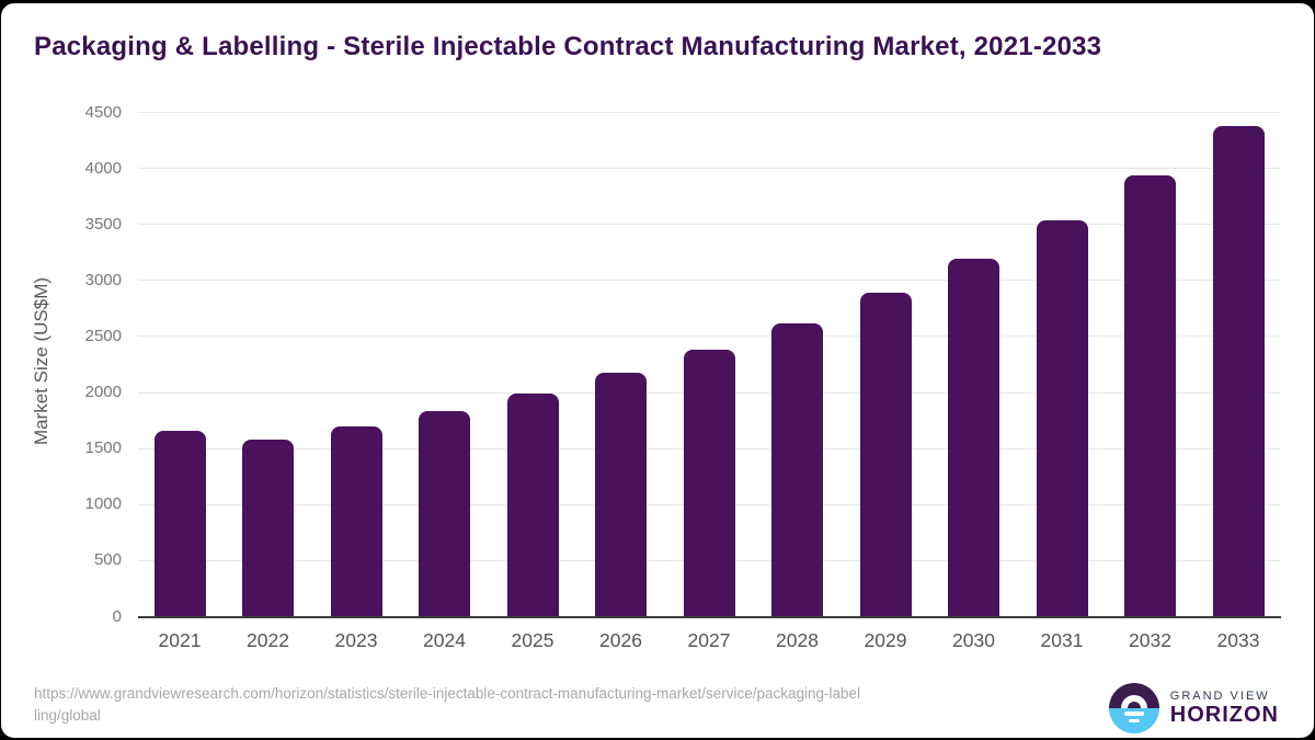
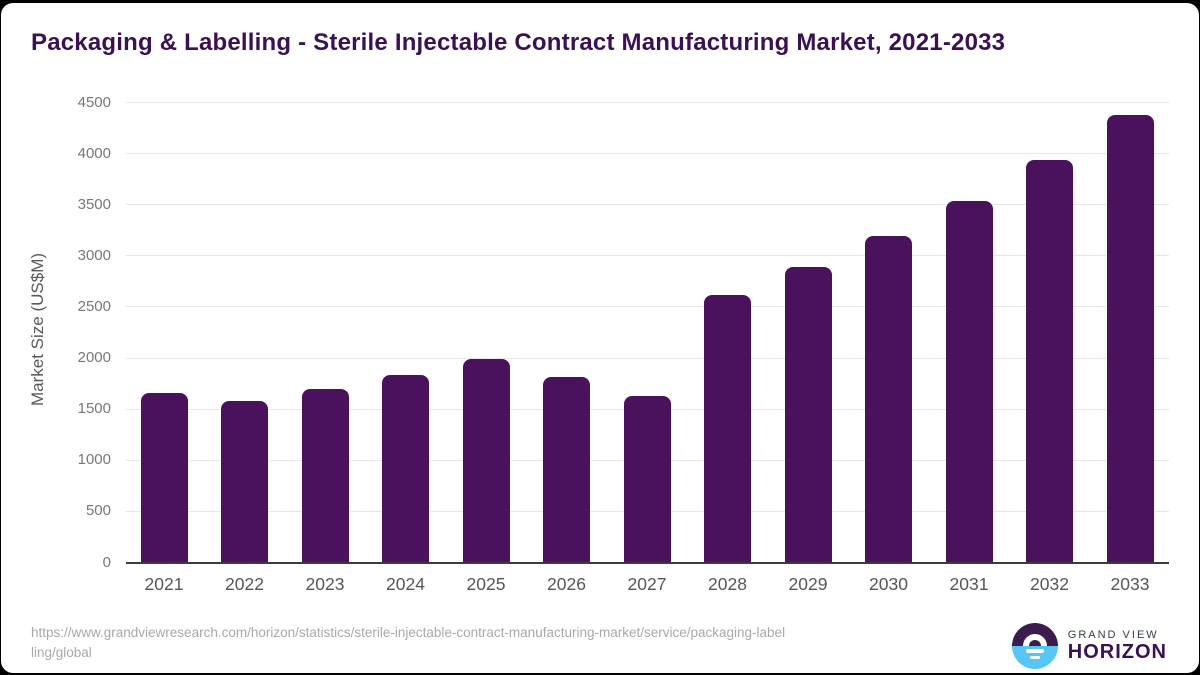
2026: 2180 -> 1810
2027: 2380 -> 1620
